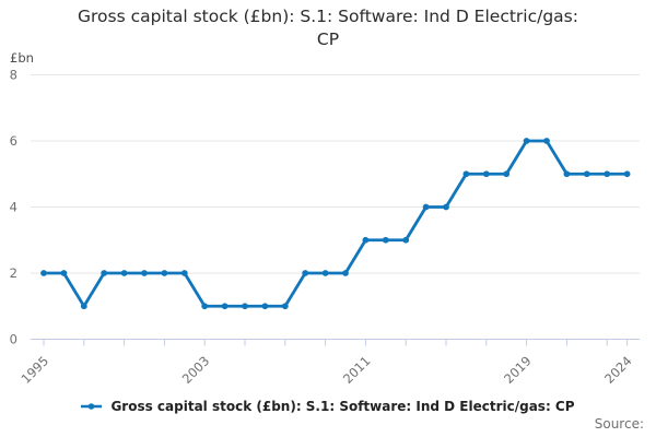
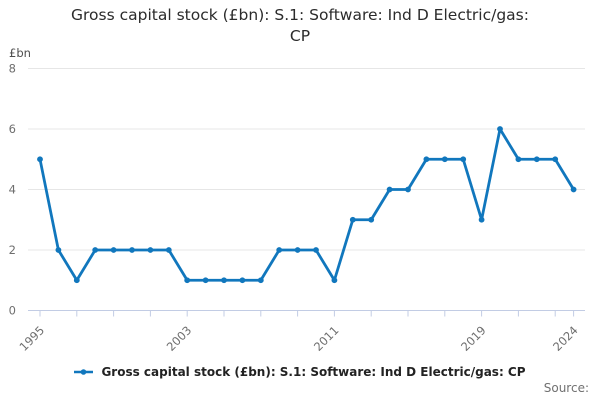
1995: 2 -> 5
2011: 3 -> 1
2019: 6 -> 3
2024: 5 -> 4
